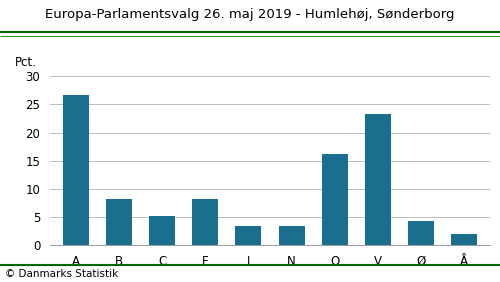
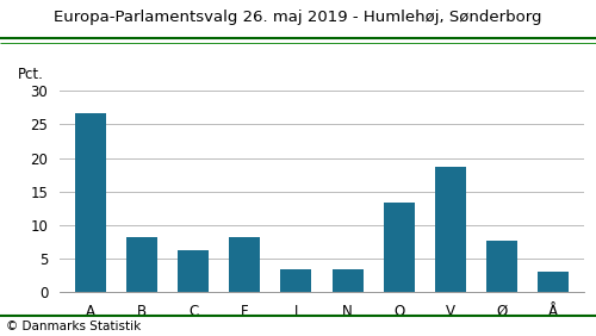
C: 5.2 -> 6.2
O: 16.2 -> 13.4
V: 23.2 -> 18.6
Ø: 4.3 -> 7.6
Å: 2.0 -> 3.0
